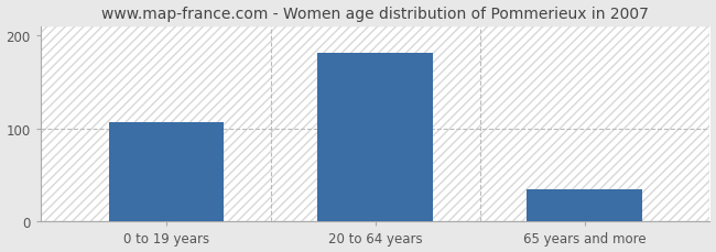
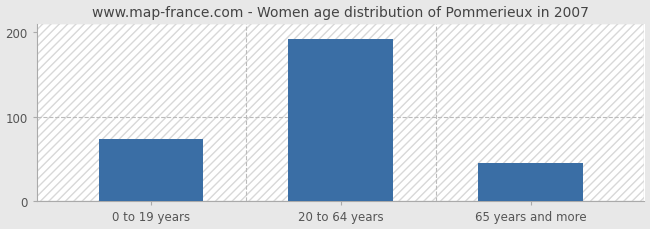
0 to 19 years: 107 -> 74
20 to 64 years: 182 -> 192
65 years and more: 35 -> 46
